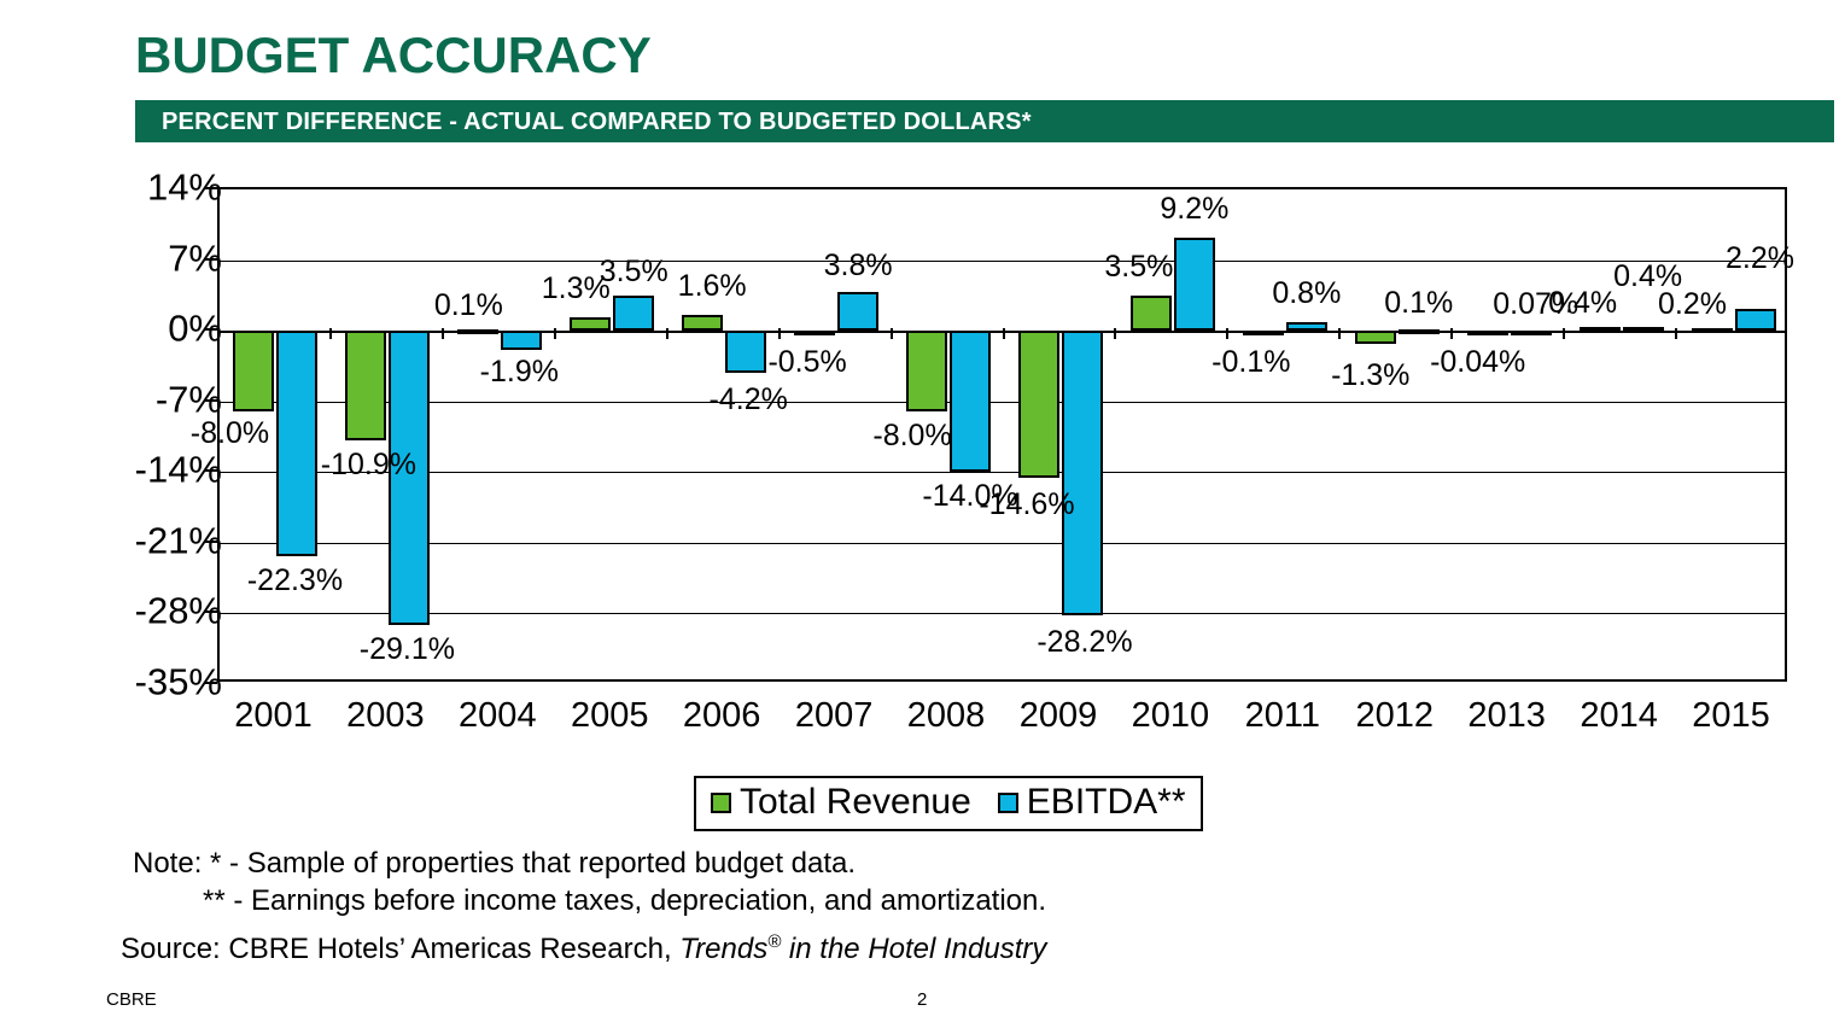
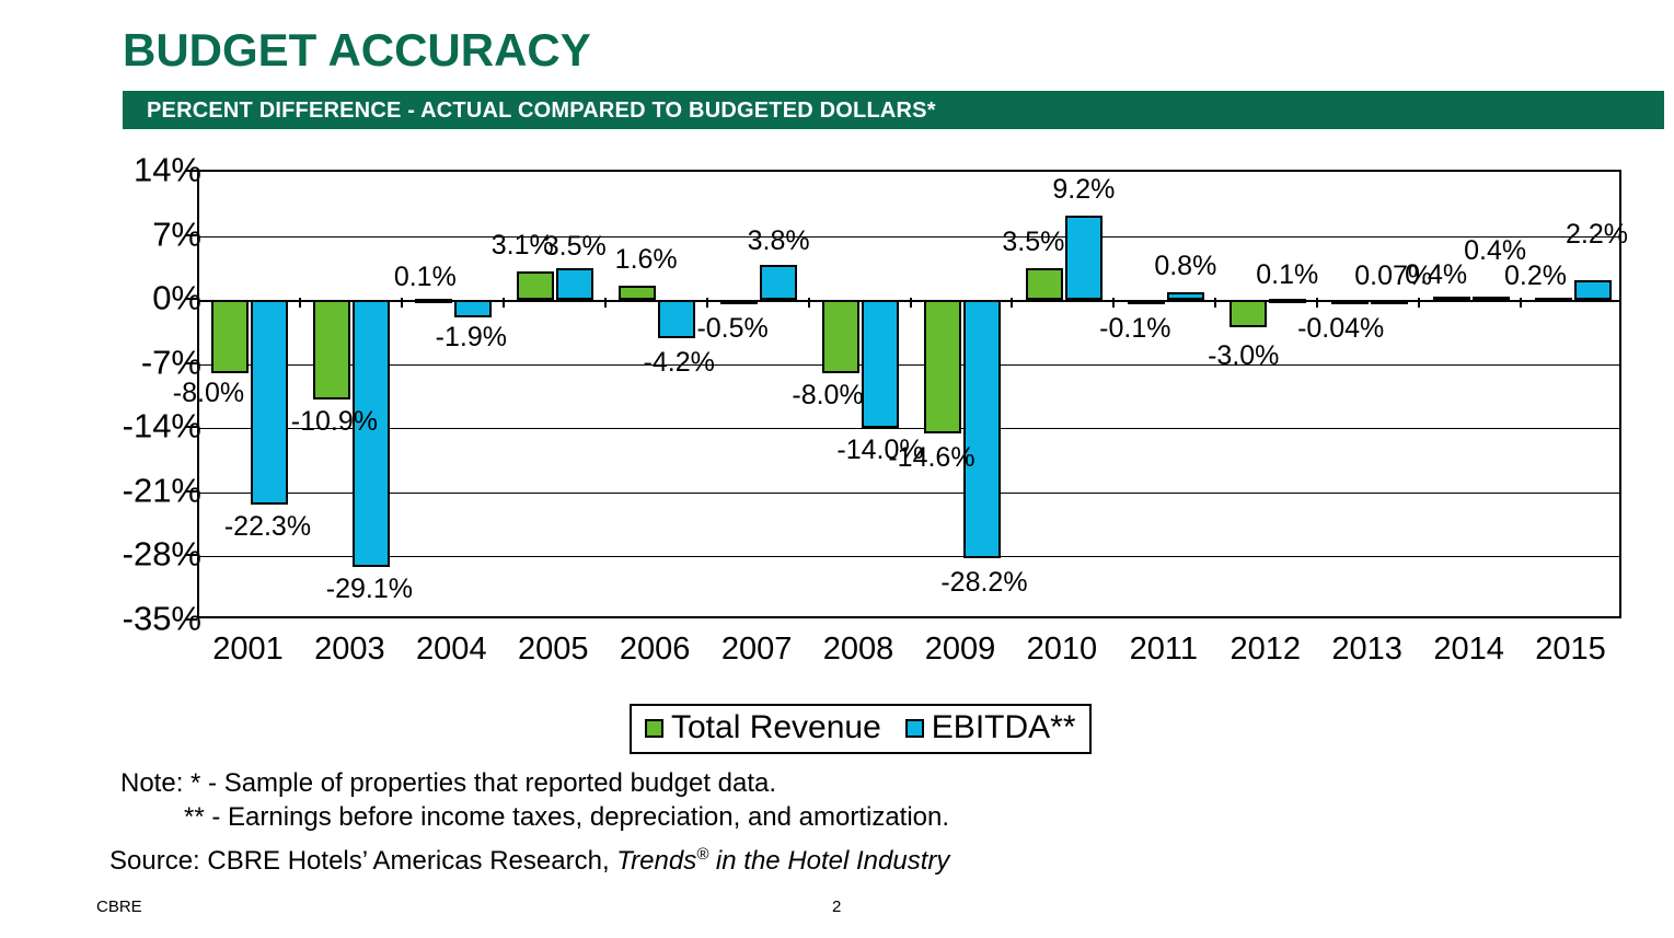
Total Revenue/2005: 1.3% -> 3.1%
Total Revenue/2012: -1.3% -> -3.0%
